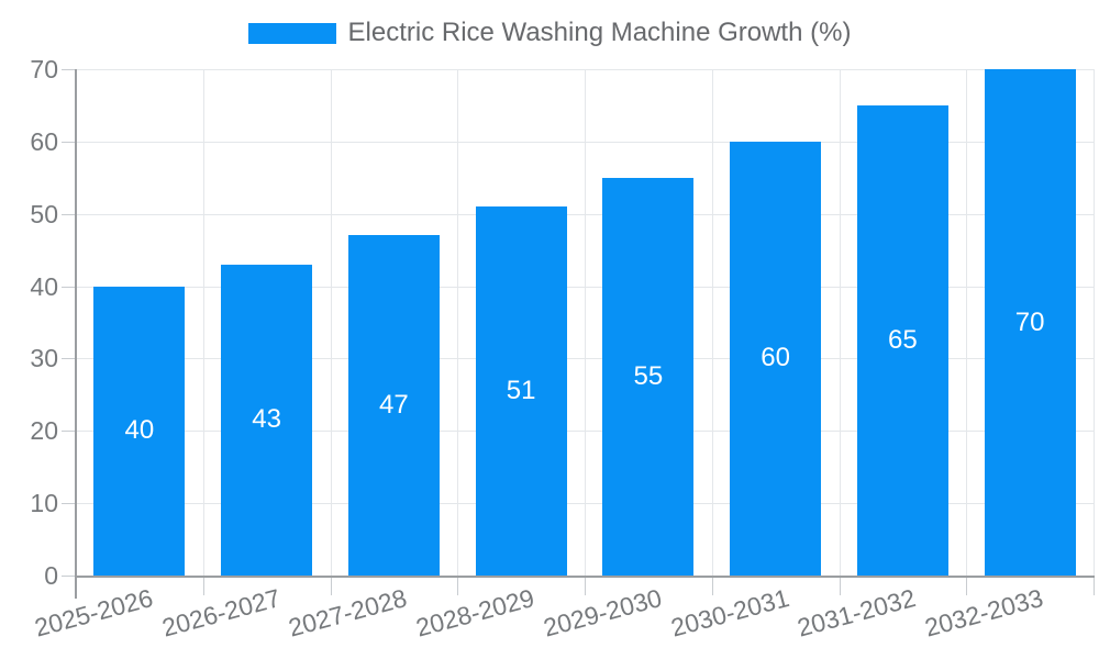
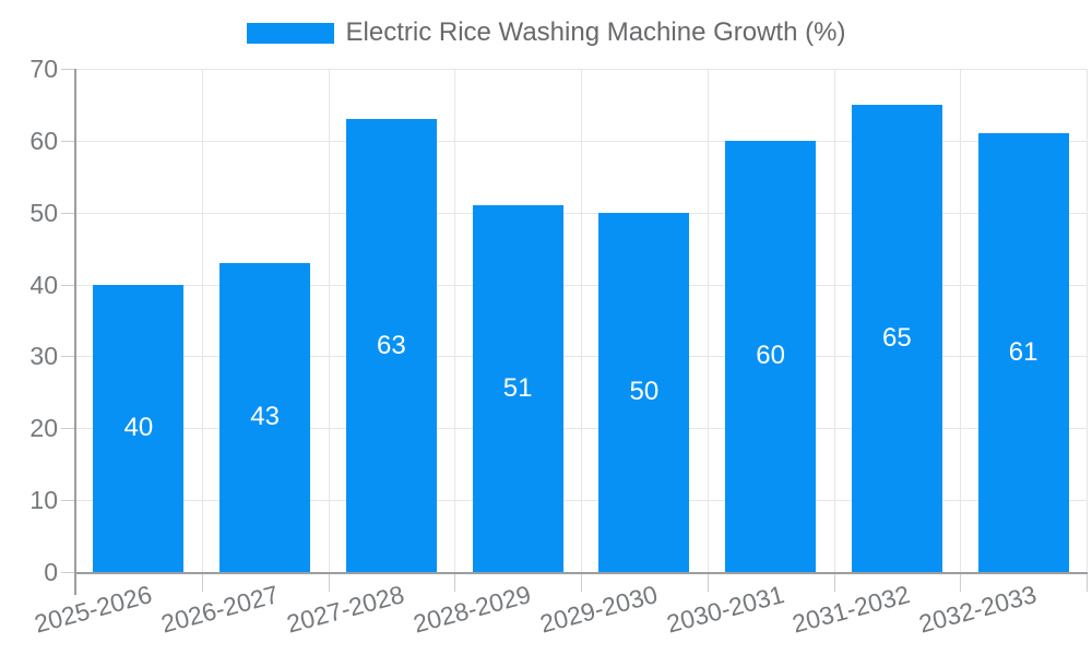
2027-2028: 47 -> 63
2029-2030: 55 -> 50
2032-2033: 70 -> 61
